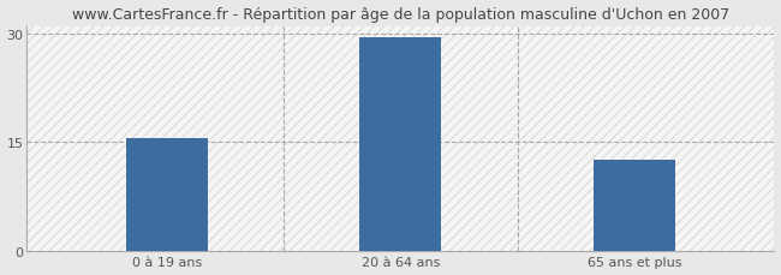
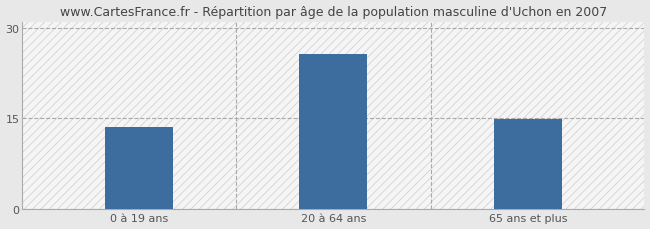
0 à 19 ans: 15.5 -> 13.6
20 à 64 ans: 29.5 -> 25.6
65 ans et plus: 12.5 -> 14.8
